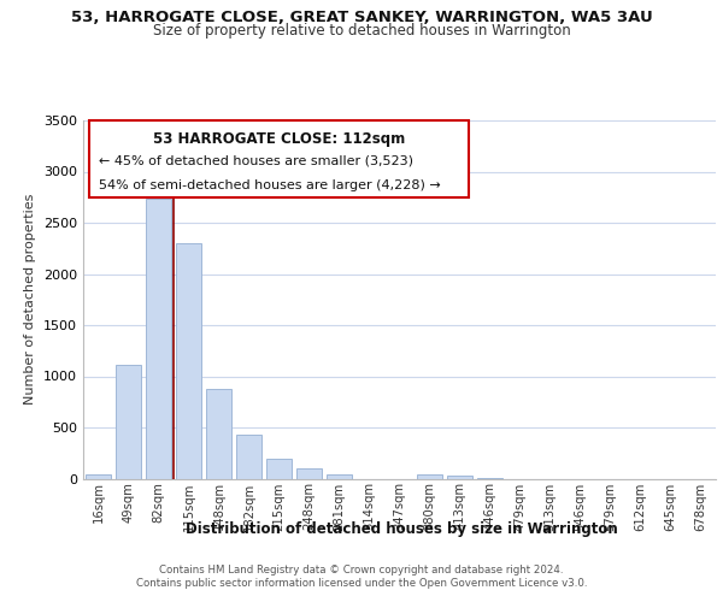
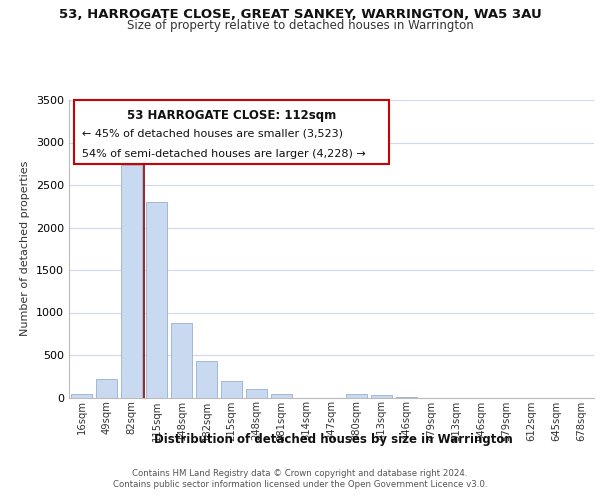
49sqm: 1110 -> 220
